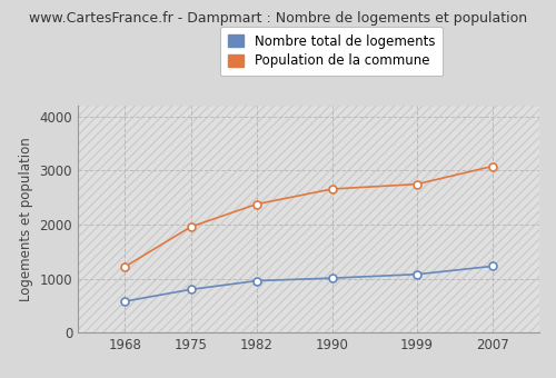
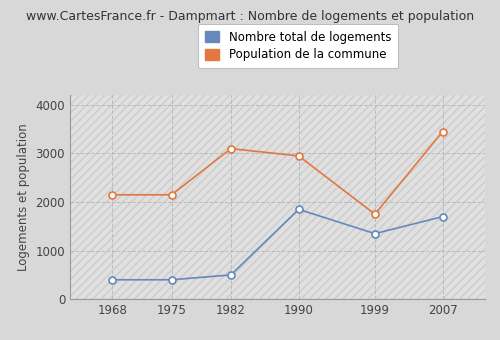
Nombre total de logements/1968: 580 -> 400
Population de la commune/1968: 1220 -> 2150
Nombre total de logements/1975: 800 -> 400
Population de la commune/1975: 1960 -> 2150
Nombre total de logements/1982: 960 -> 500
Population de la commune/1982: 2380 -> 3100
Nombre total de logements/1990: 1010 -> 1850
Population de la commune/1990: 2660 -> 2950
Nombre total de logements/1999: 1080 -> 1350
Population de la commune/1999: 2750 -> 1750
Nombre total de logements/2007: 1230 -> 1700
Population de la commune/2007: 3080 -> 3450
